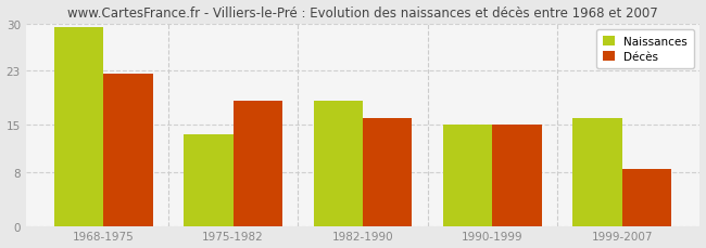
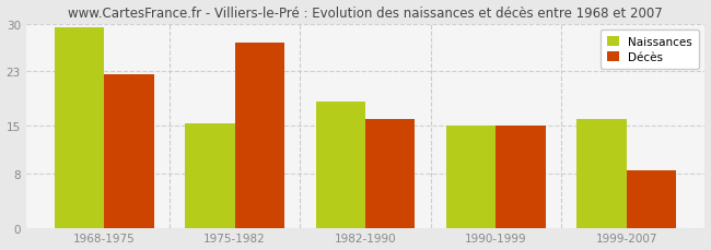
Naissances/1975-1982: 13.5 -> 15.4
Décès/1975-1982: 18.5 -> 27.2
